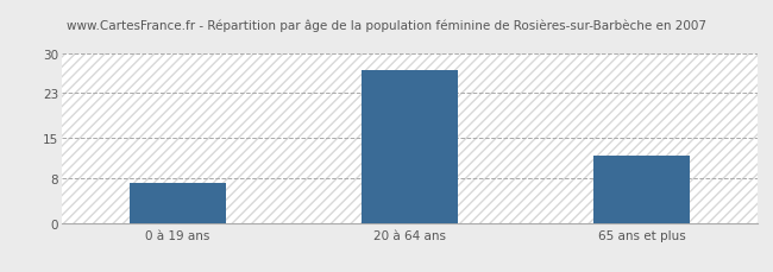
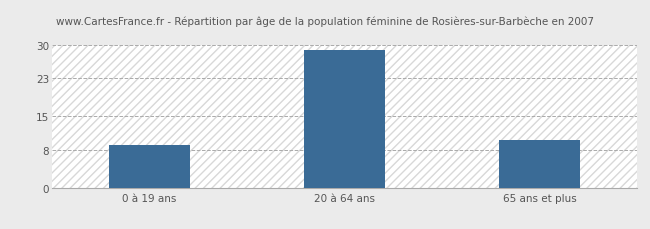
0 à 19 ans: 7 -> 9
20 à 64 ans: 27 -> 29
65 ans et plus: 12 -> 10
